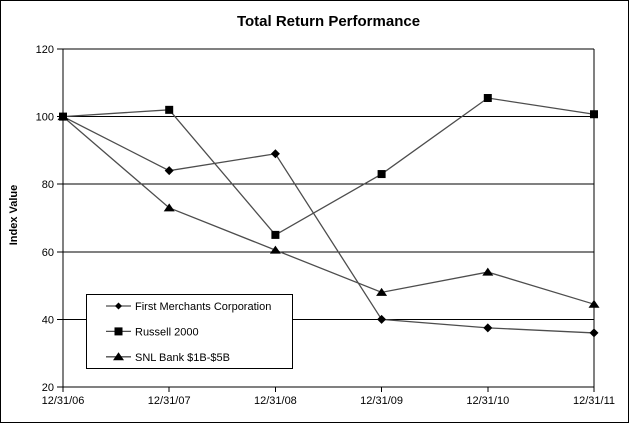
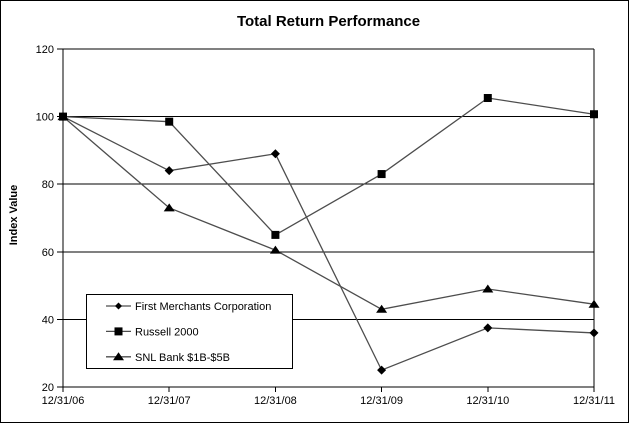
Russell 2000/12/31/07: 102 -> 98
First Merchants Corporation/12/31/09: 40 -> 25
SNL Bank $1B-$5B/12/31/09: 48 -> 43
SNL Bank $1B-$5B/12/31/10: 54 -> 49
